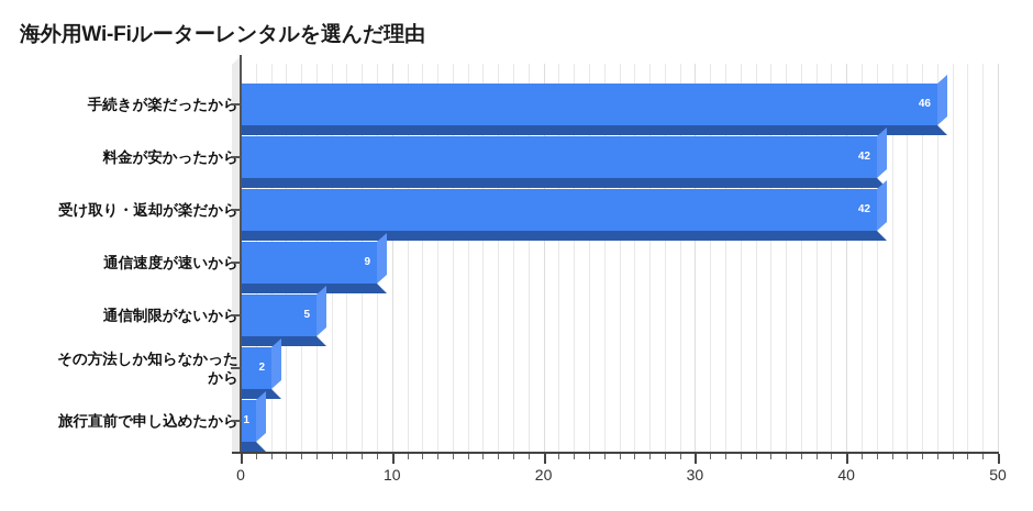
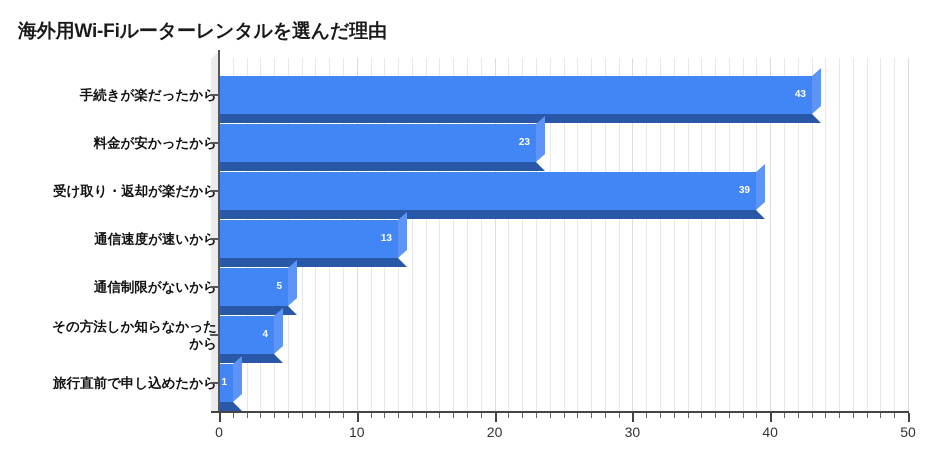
手続きが楽だったから: 46 -> 43
料金が安かったから: 42 -> 23
受け取り・返却が楽だから: 42 -> 39
通信速度が速いから: 9 -> 13
その方法しか知らなかった から: 2 -> 4
